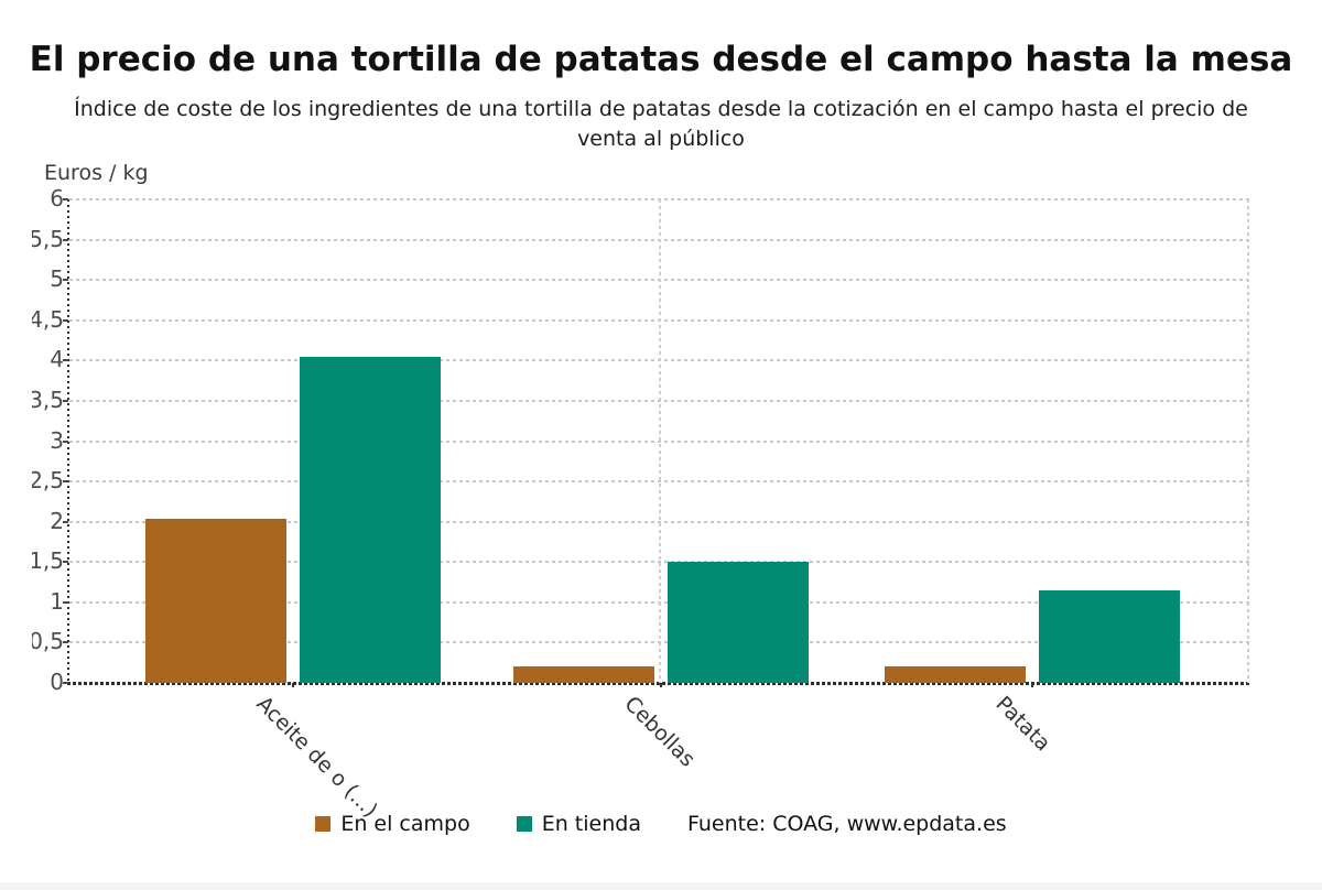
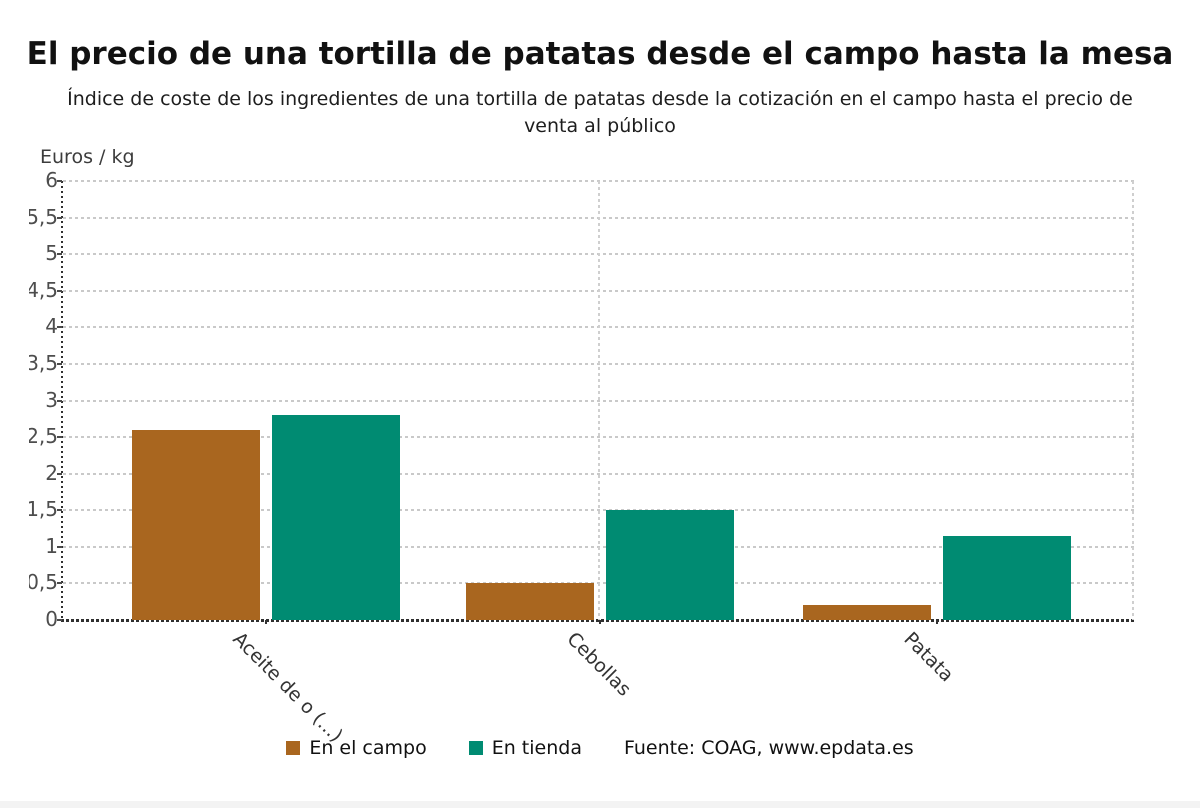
En el campo/Aceite de o (...): 2.0 -> 2.6
En tienda/Aceite de o (...): 4.0 -> 2.8
En el campo/Cebollas: 0.2 -> 0.5
